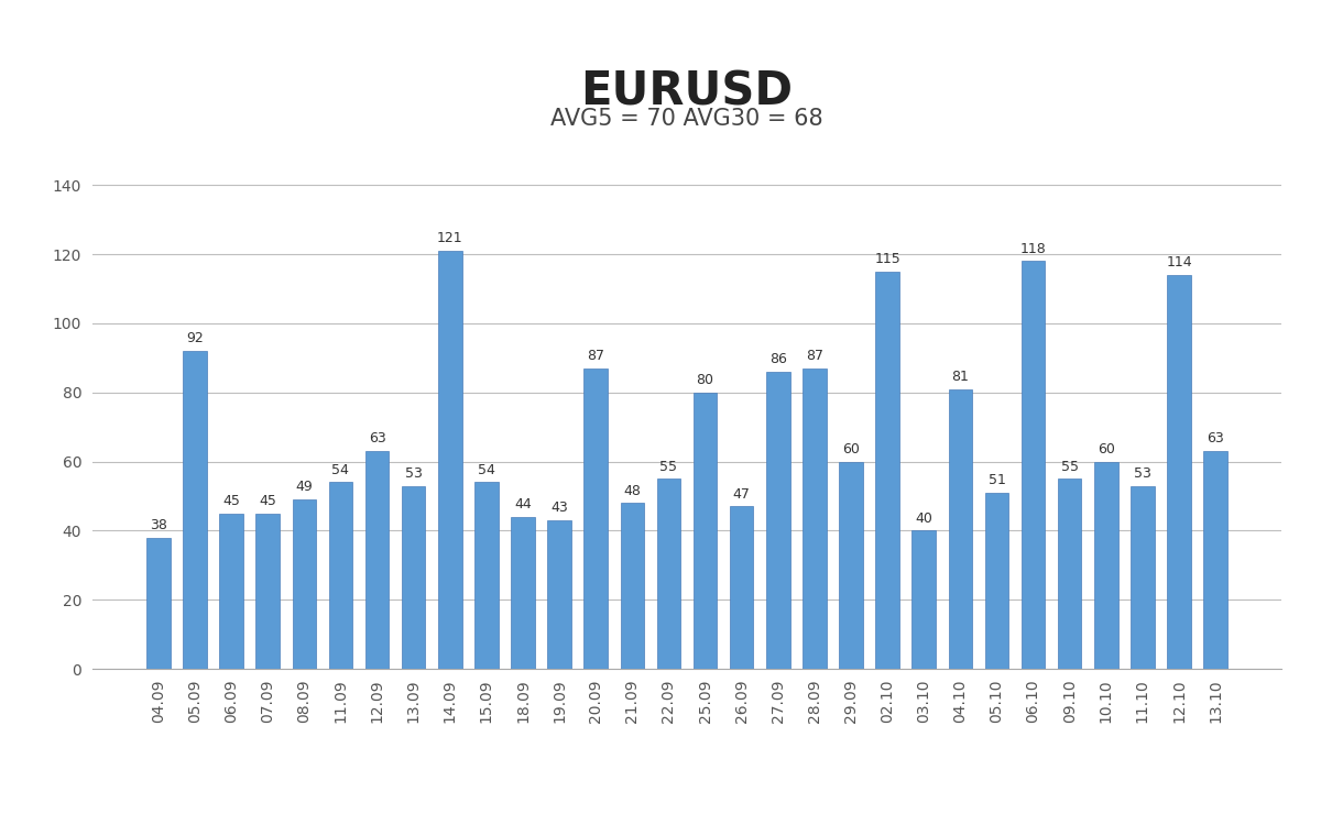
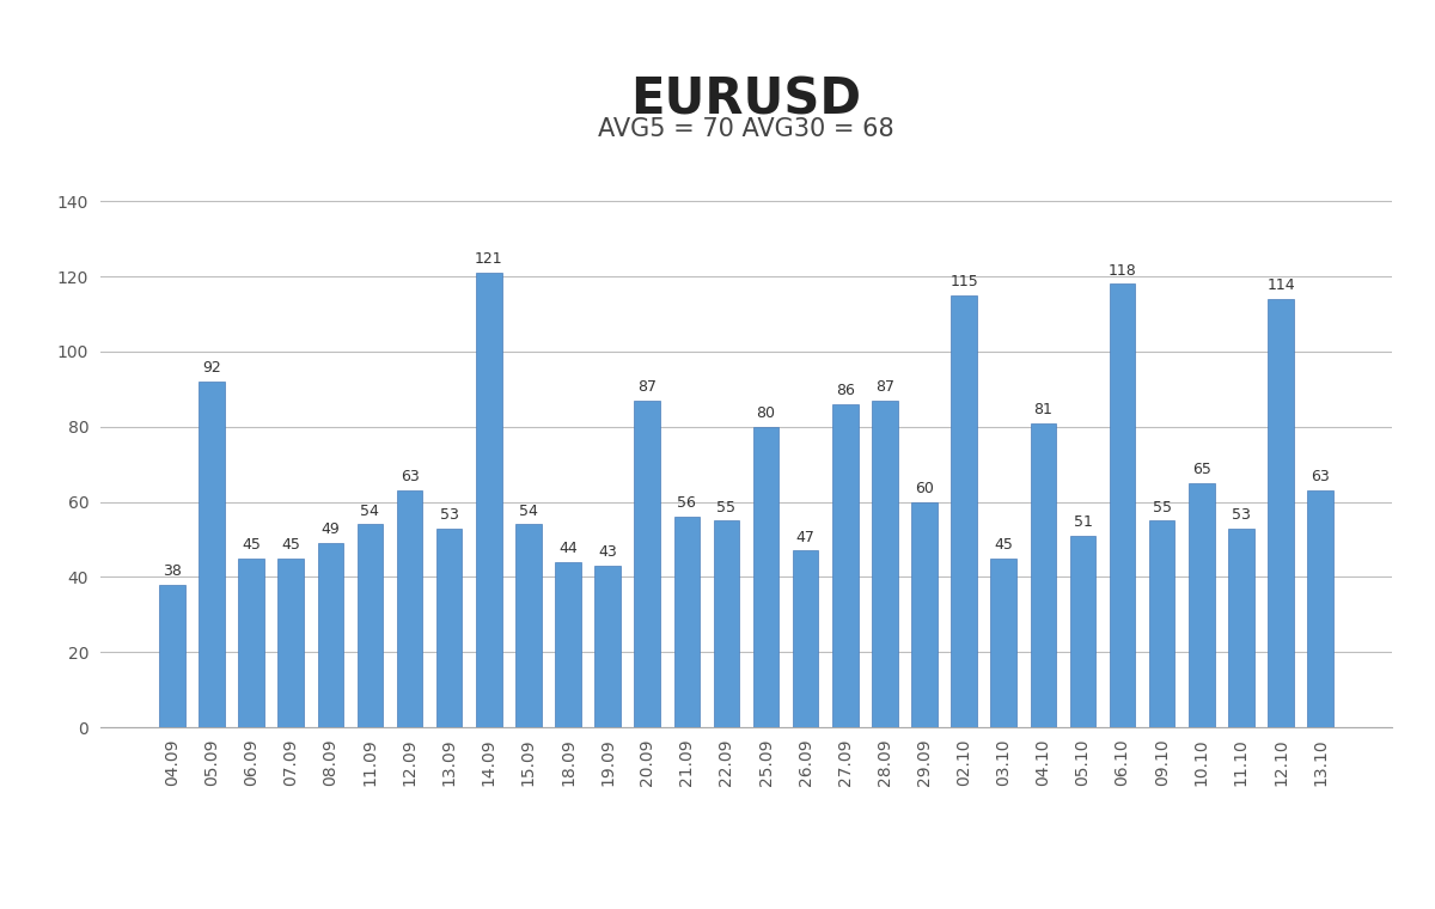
21.09: 48 -> 56
03.10: 40 -> 45
10.10: 60 -> 65
